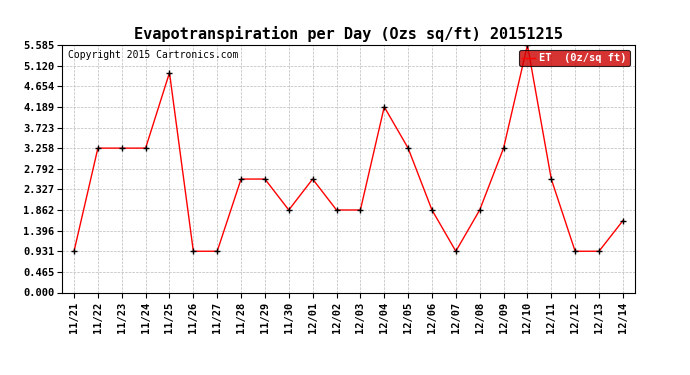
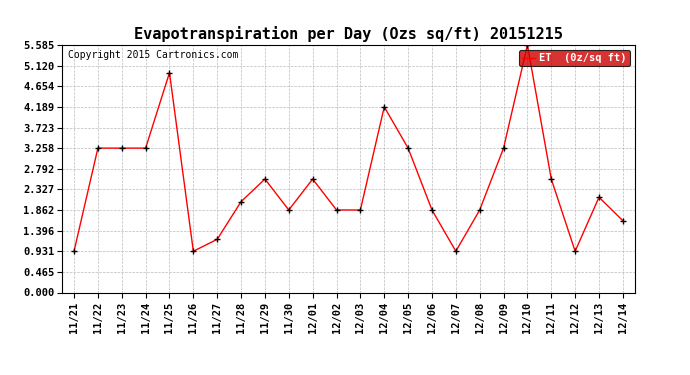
11/27: 0.93 -> 1.20
11/28: 2.56 -> 2.05
12/13: 0.93 -> 2.15
